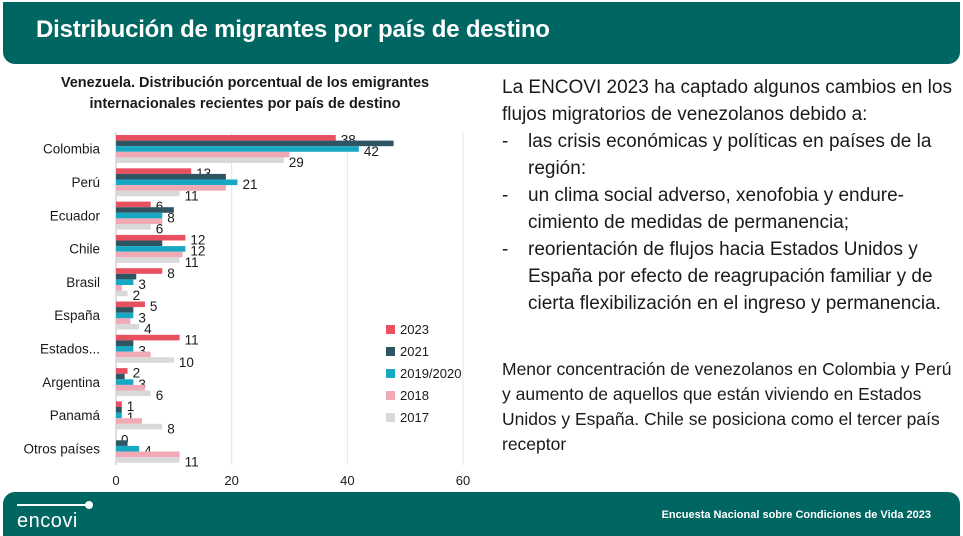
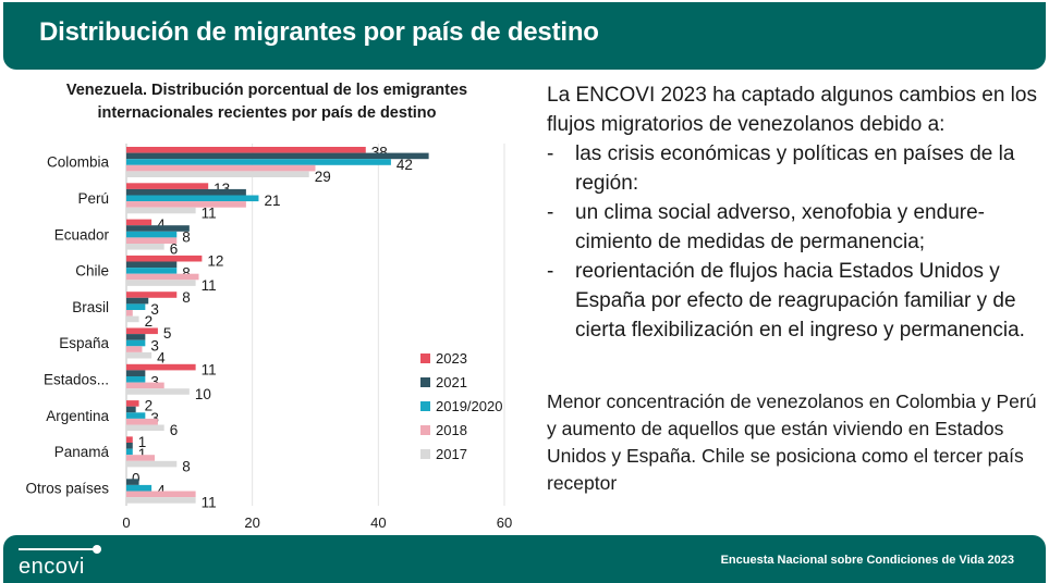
2023/Ecuador: 6 -> 4
2019/2020/Chile: 12 -> 8
